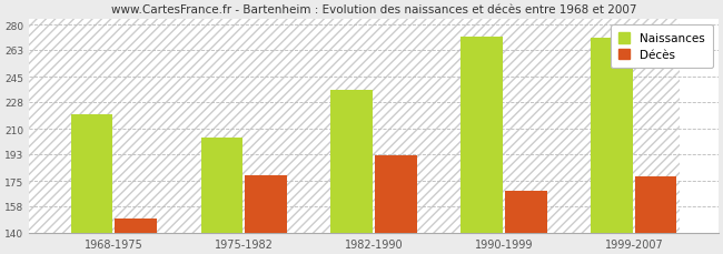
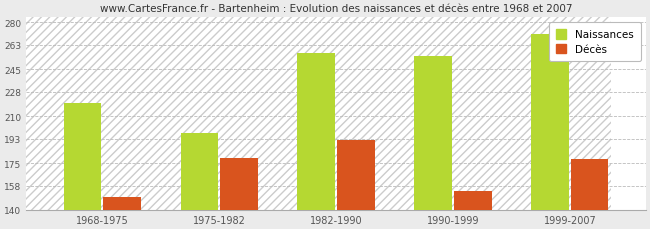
Naissances/1975-1982: 204 -> 197
Naissances/1982-1990: 236 -> 257
Naissances/1990-1999: 272 -> 255
Décès/1990-1999: 168 -> 154
